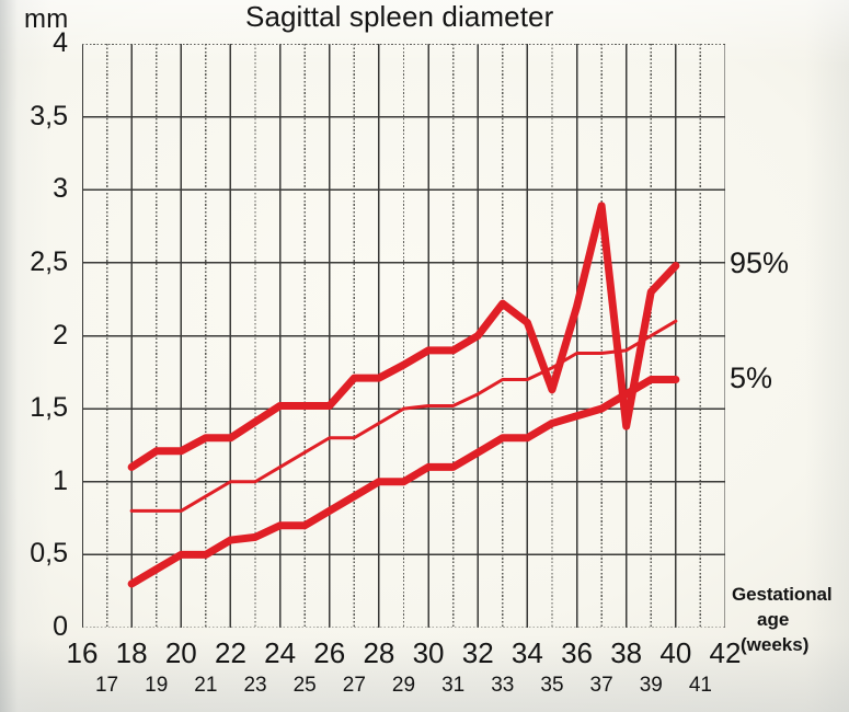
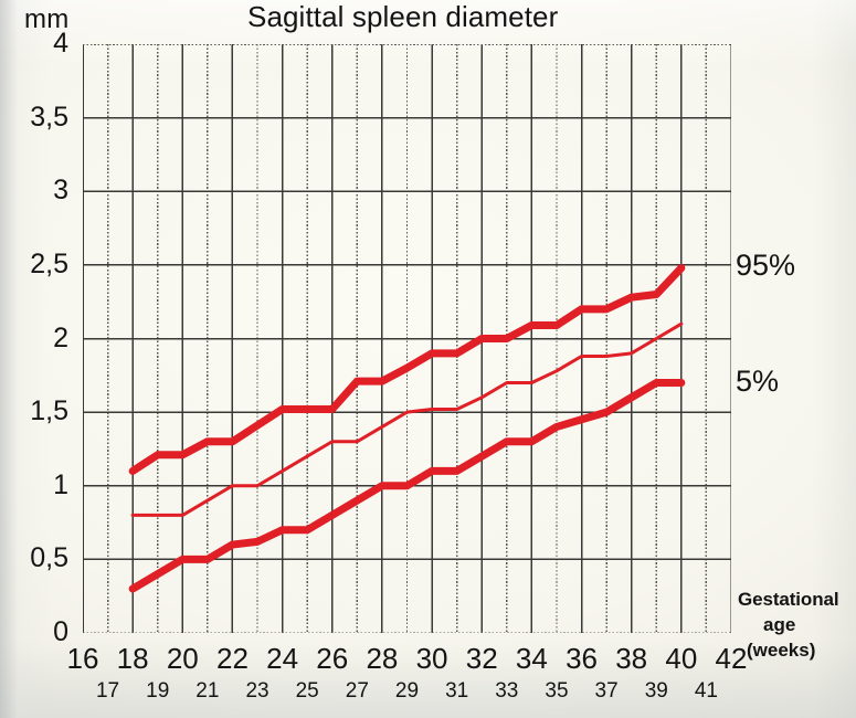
95%/33: 2.22 -> 2.00
95%/35: 1.63 -> 2.09
95%/37: 2.89 -> 2.20
95%/38: 1.38 -> 2.28
